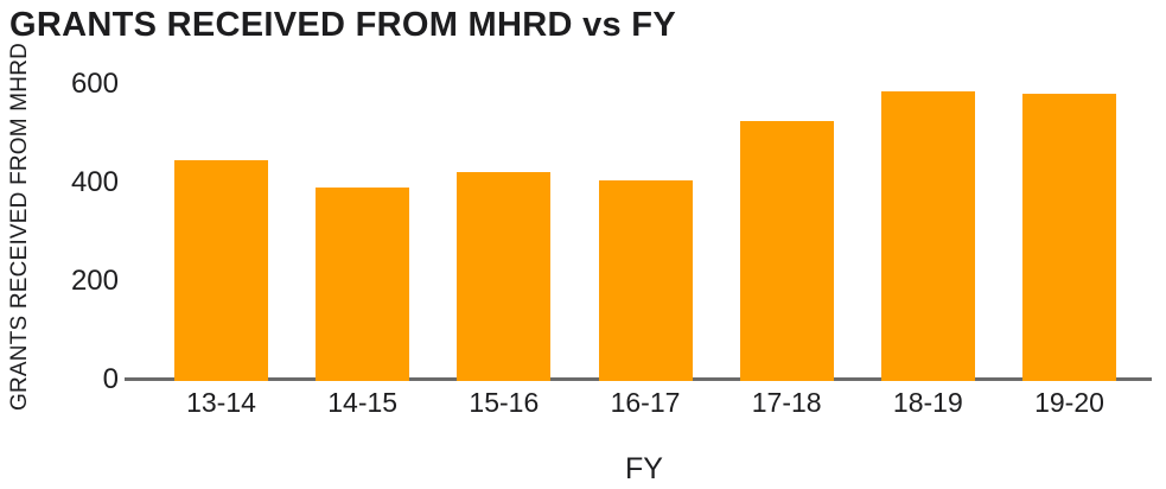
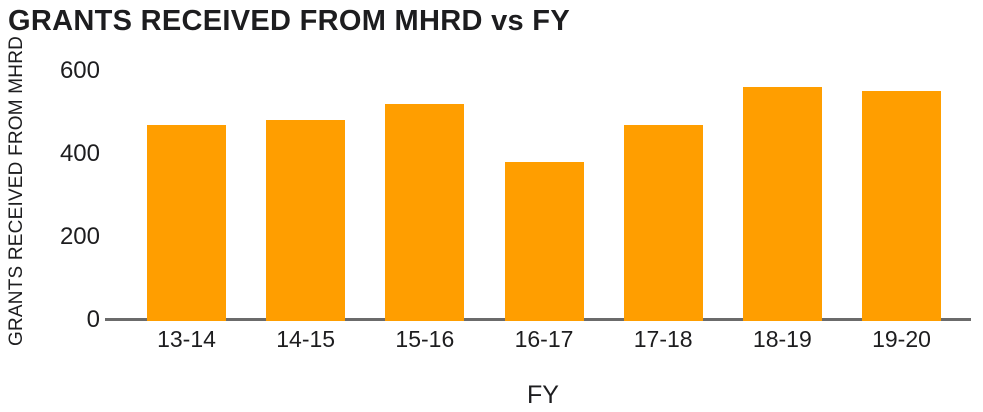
13-14: 440 -> 470
14-15: 390 -> 480
15-16: 420 -> 520
16-17: 400 -> 380
17-18: 520 -> 470
18-19: 580 -> 560
19-20: 580 -> 550
